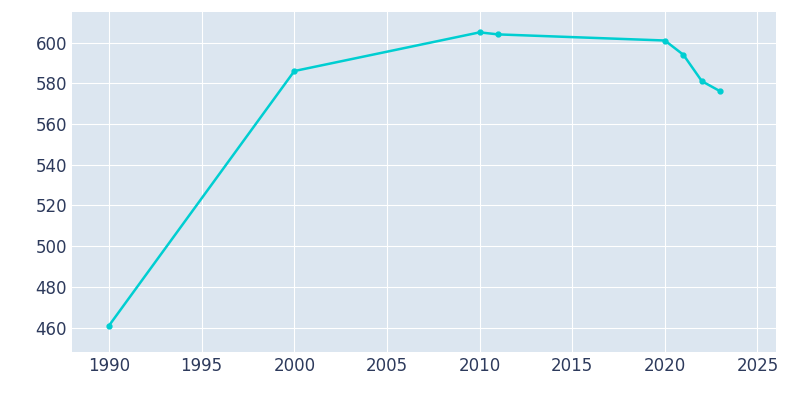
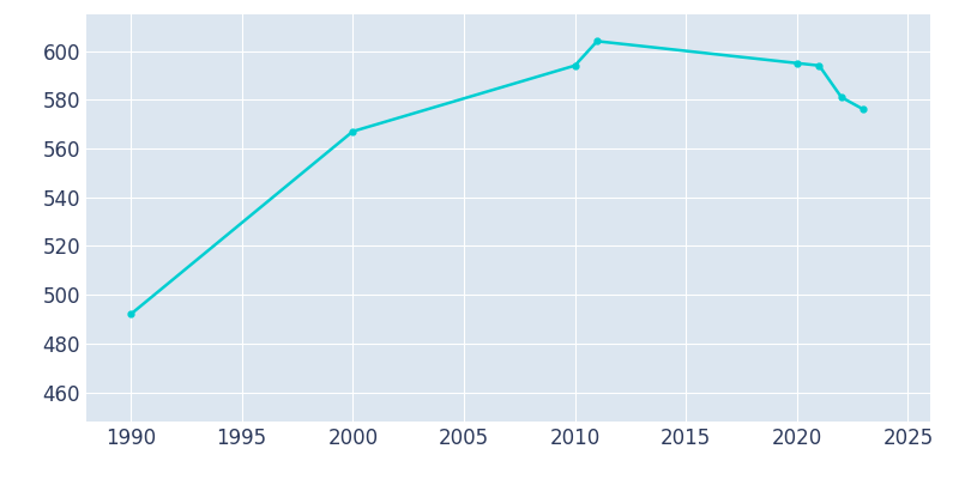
1990: 461 -> 492
2000: 586 -> 567
2010: 605 -> 594
2020: 601 -> 595
